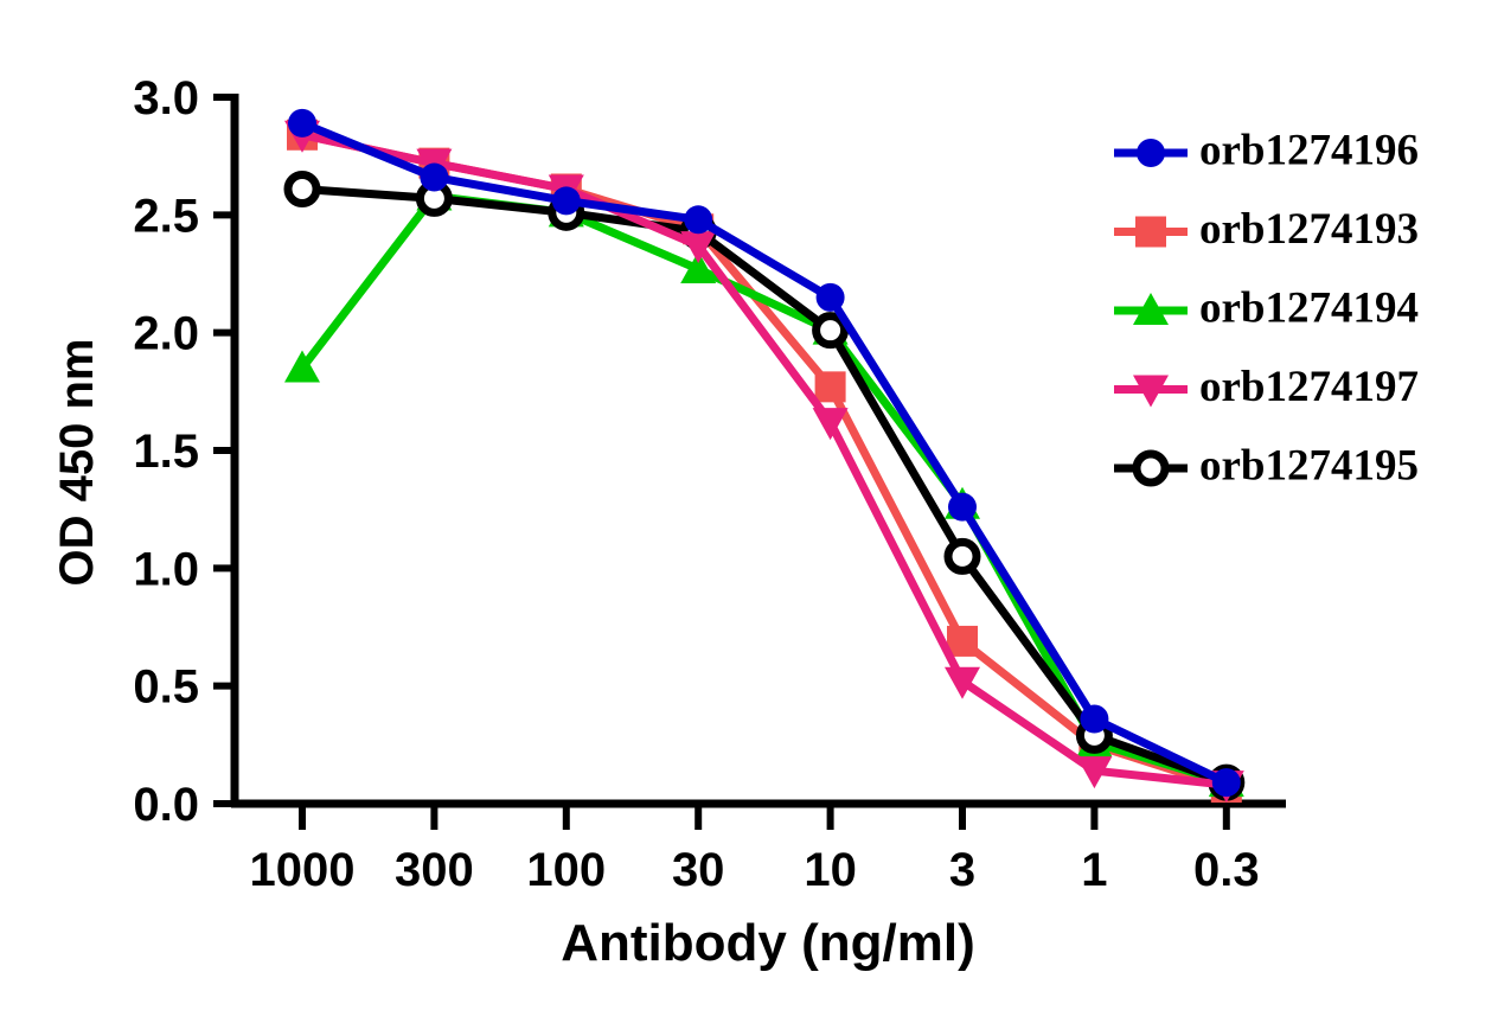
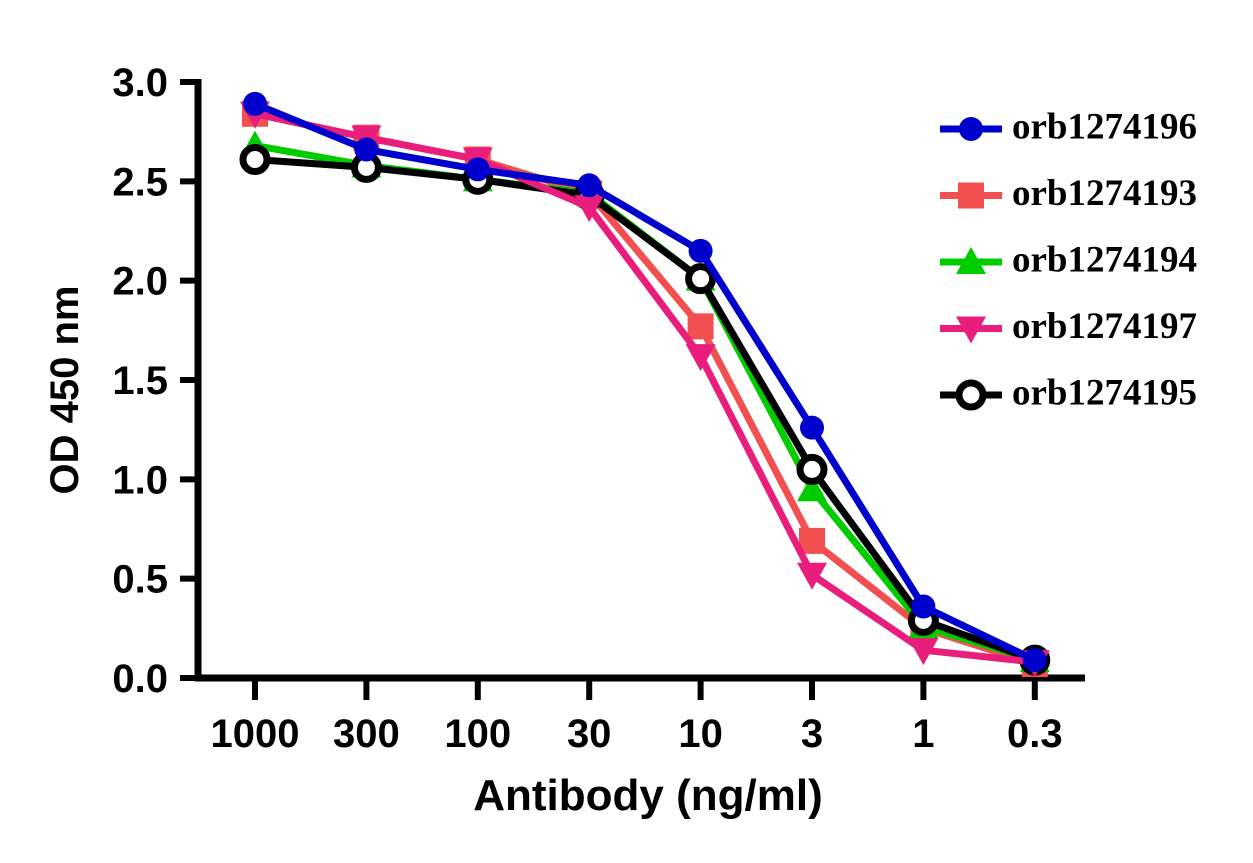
orb1274194/1000: 1.85 -> 2.68
orb1274194/30: 2.27 -> 2.44
orb1274194/3: 1.27 -> 0.95
